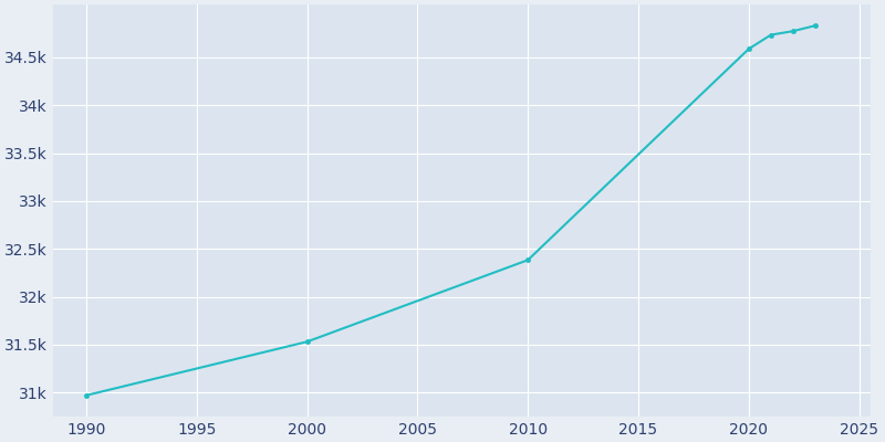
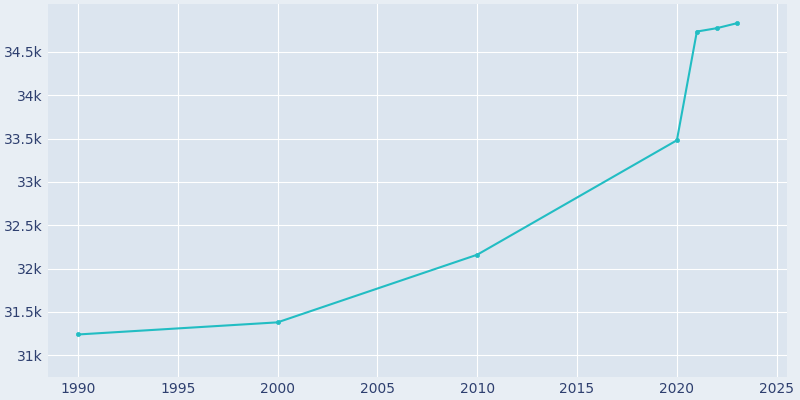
1990: 30.97k -> 31.24k
2000: 31.53k -> 31.38k
2010: 32.38k -> 32.16k
2020: 34.59k -> 33.48k
